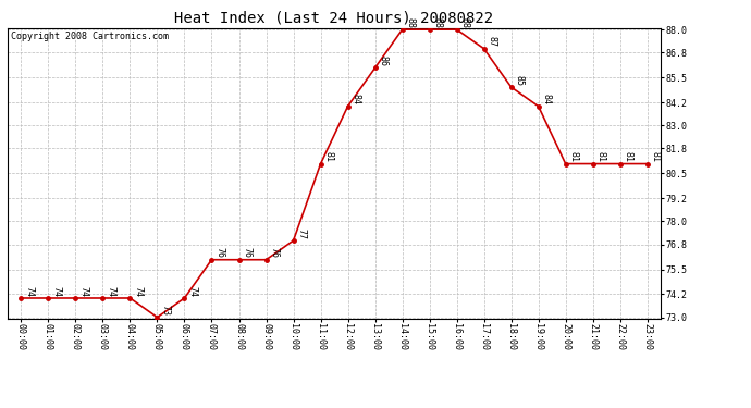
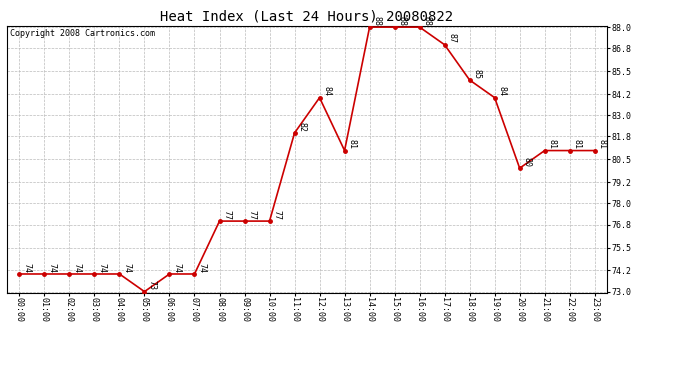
07:00: 76 -> 74
08:00: 76 -> 77
09:00: 76 -> 77
11:00: 81 -> 82
13:00: 86 -> 81
20:00: 81 -> 80
